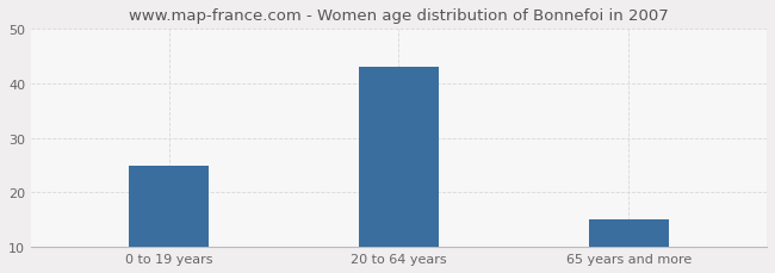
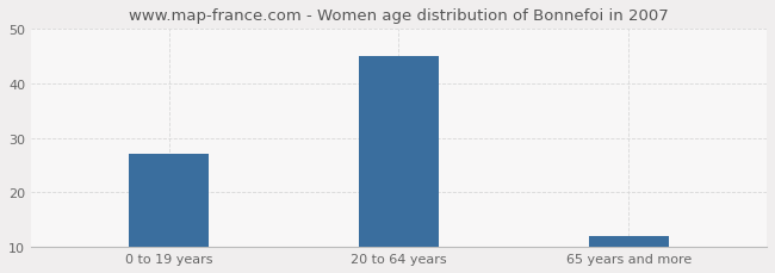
0 to 19 years: 25 -> 27
20 to 64 years: 43 -> 45
65 years and more: 15 -> 12
